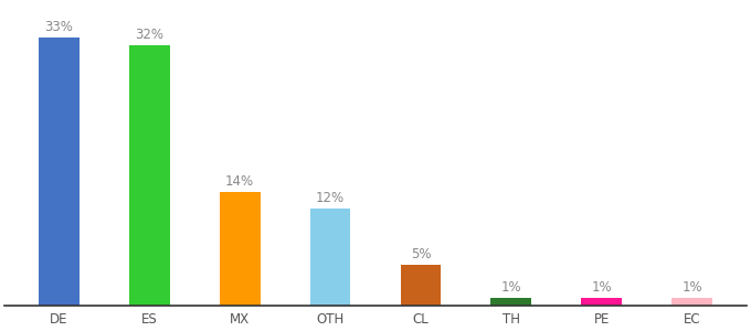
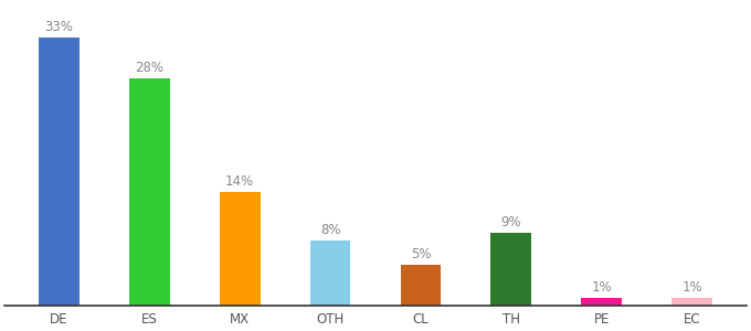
ES: 32% -> 28%
OTH: 12% -> 8%
TH: 1% -> 9%
